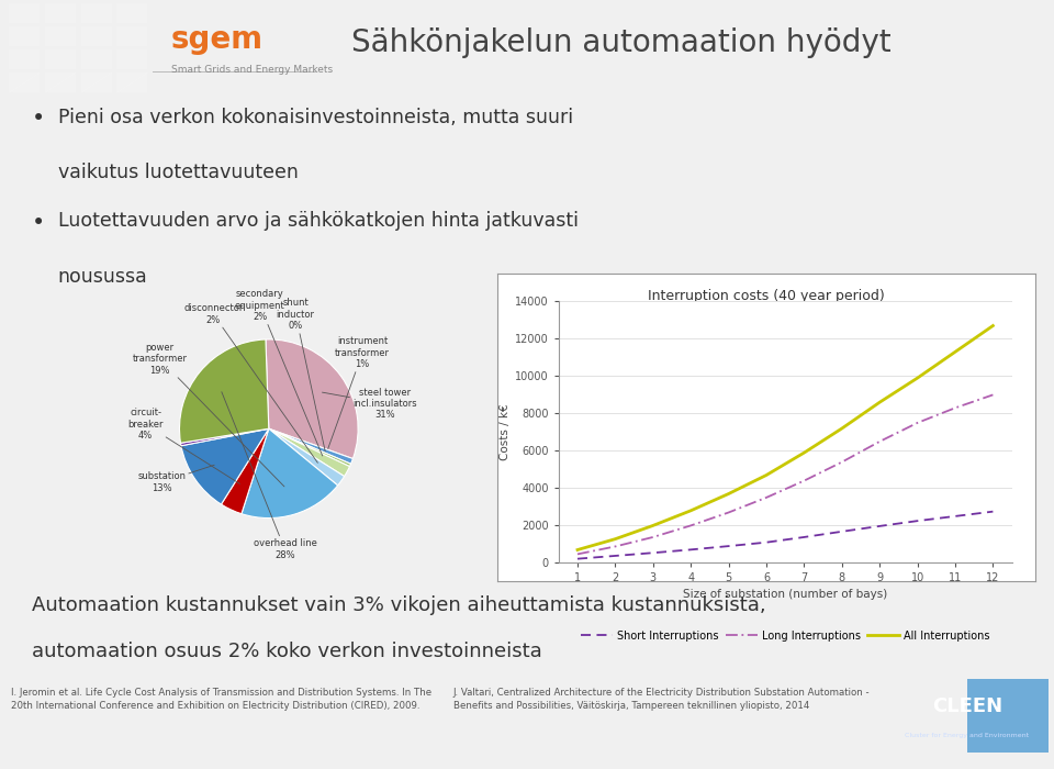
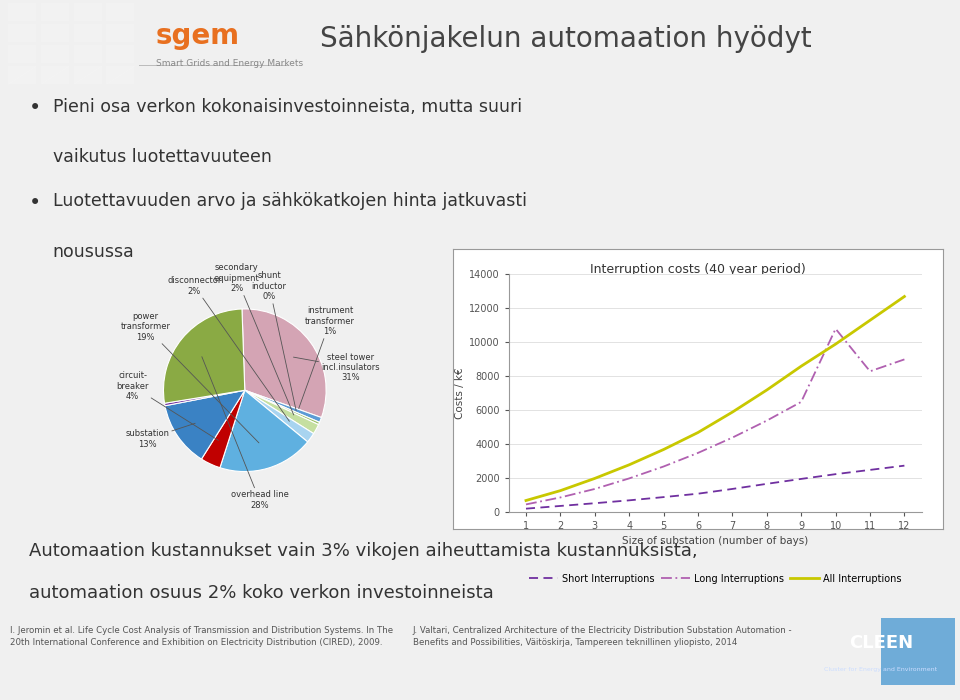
Long Interruptions/10: 7500 -> 10800
